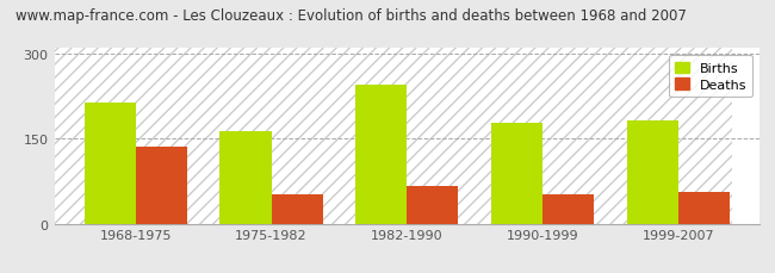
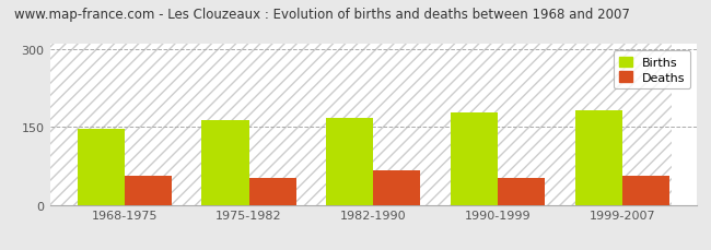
Births/1968-1975: 215 -> 147
Deaths/1968-1975: 135 -> 57
Births/1982-1990: 245 -> 168
